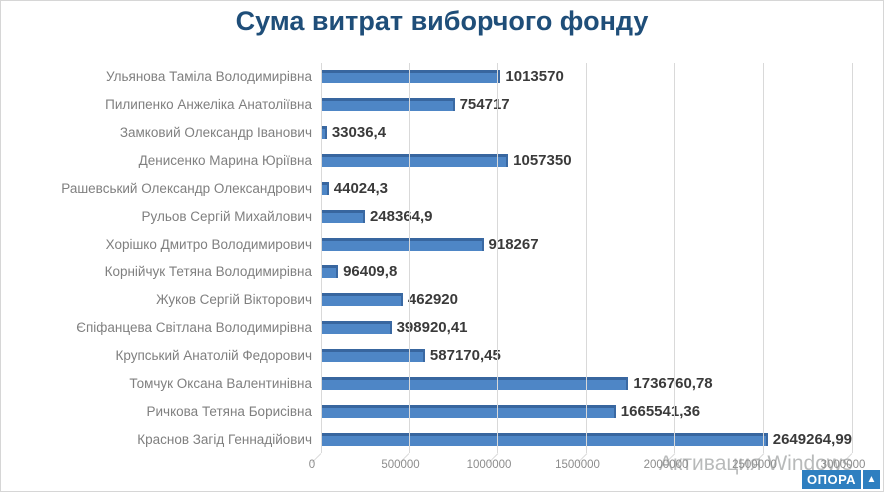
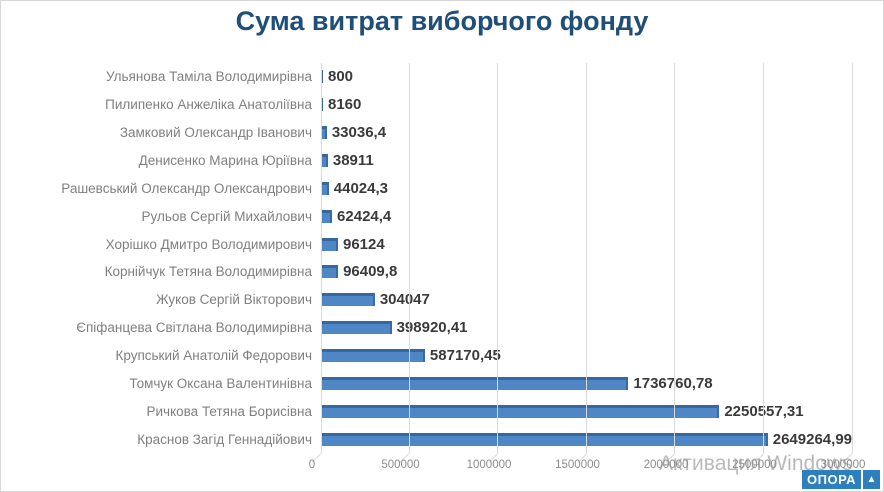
Ульянова Таміла Володимирівна: 1013570 -> 800
Пилипенко Анжеліка Анатоліївна: 754717 -> 8160
Денисенко Марина Юріївна: 1057350 -> 38911
Рульов Сергій Михайлович: 248364,9 -> 62424,4
Хорішко Дмитро Володимирович: 918267 -> 96124
Жуков Сергій Вікторович: 462920 -> 304047
Ричкова Тетяна Борисівна: 1665541,36 -> 2250557,31
